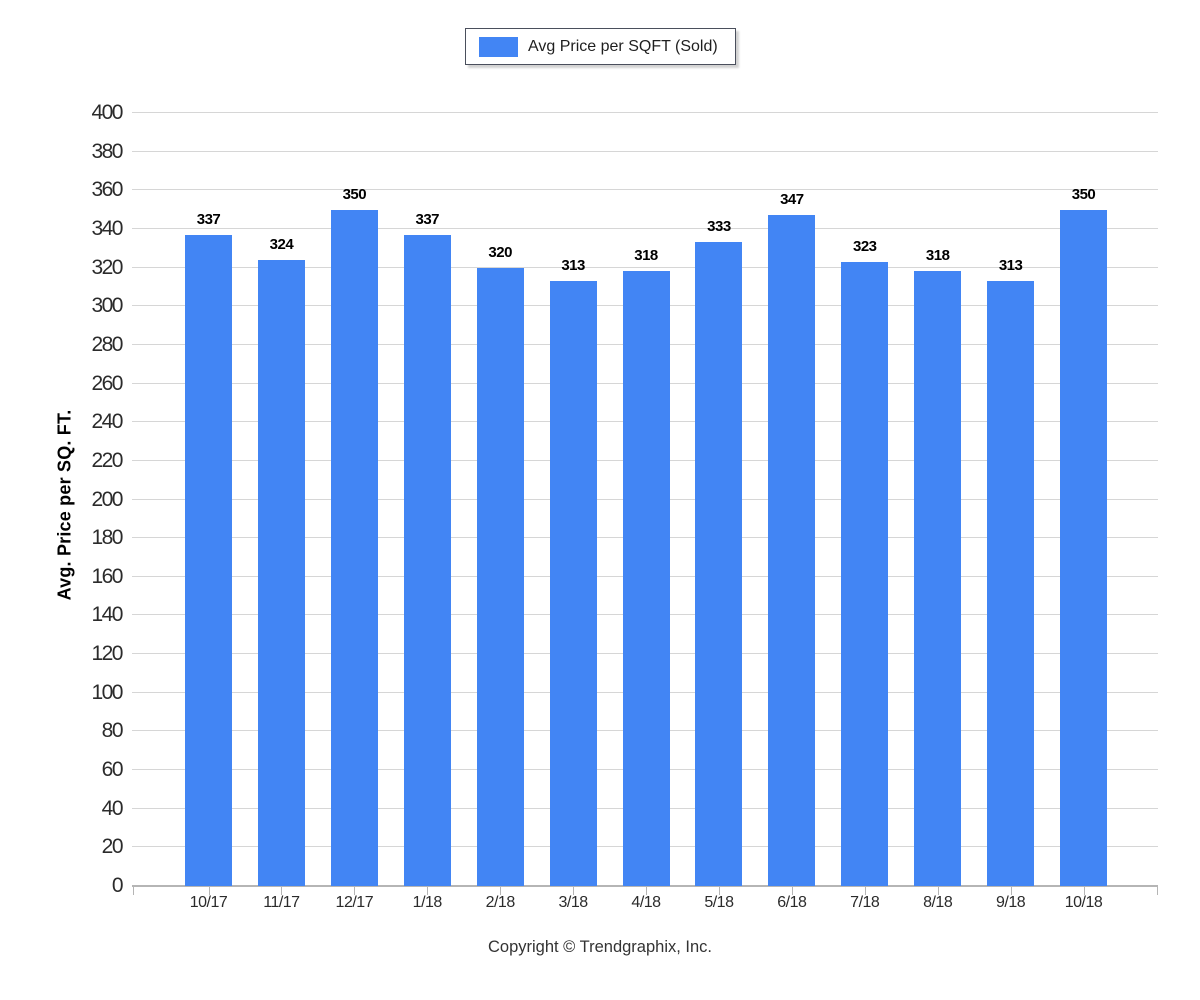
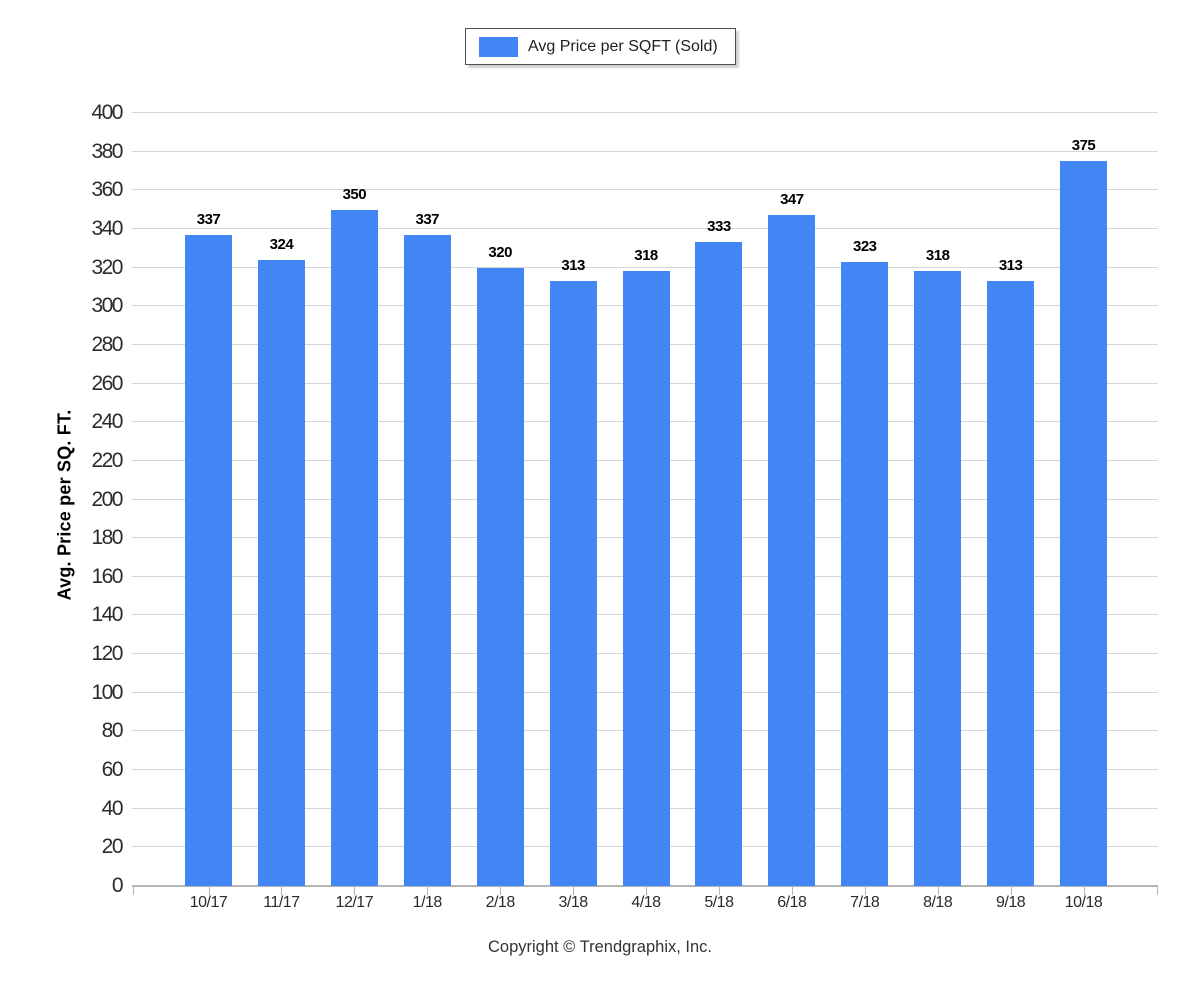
10/18: 350 -> 375
